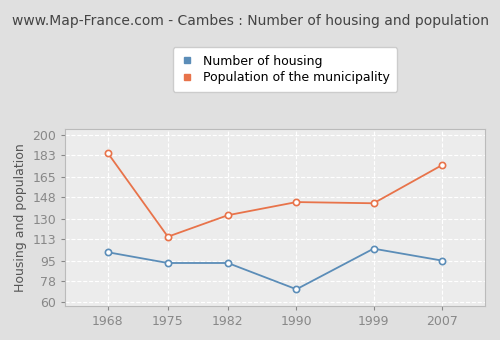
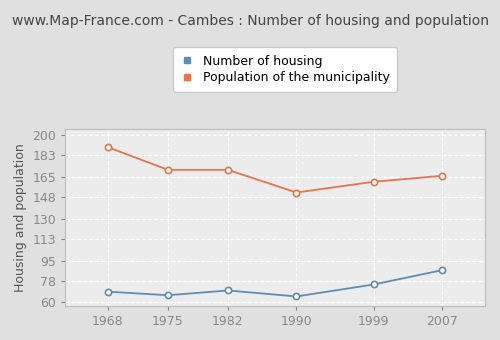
Number of housing/1968: 102 -> 69
Population of the municipality/1968: 185 -> 190
Number of housing/1975: 93 -> 66
Population of the municipality/1975: 115 -> 171
Number of housing/1982: 93 -> 70
Population of the municipality/1982: 133 -> 171
Number of housing/1990: 71 -> 65
Population of the municipality/1990: 144 -> 152
Number of housing/1999: 105 -> 75
Population of the municipality/1999: 143 -> 161
Number of housing/2007: 95 -> 87
Population of the municipality/2007: 175 -> 166
